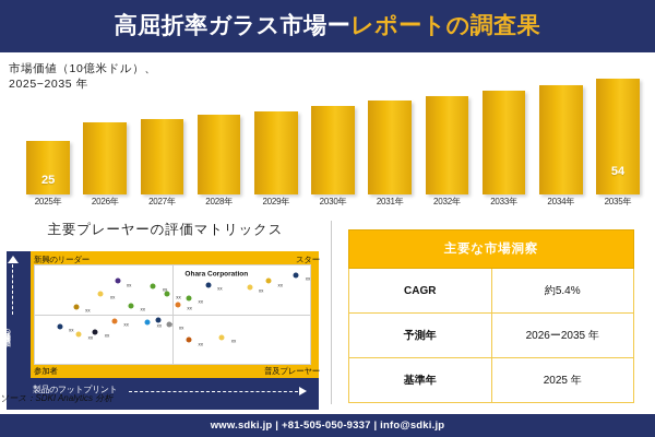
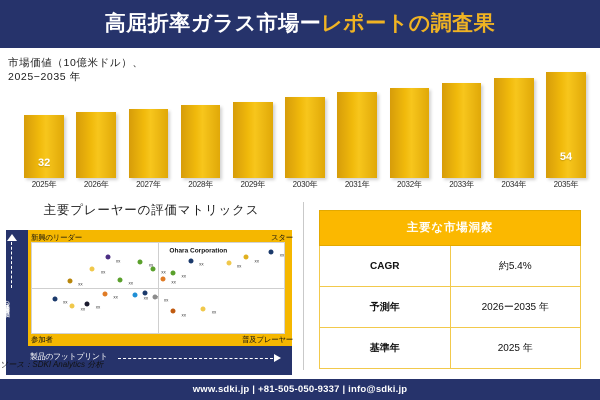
2025年: 25 -> 32
